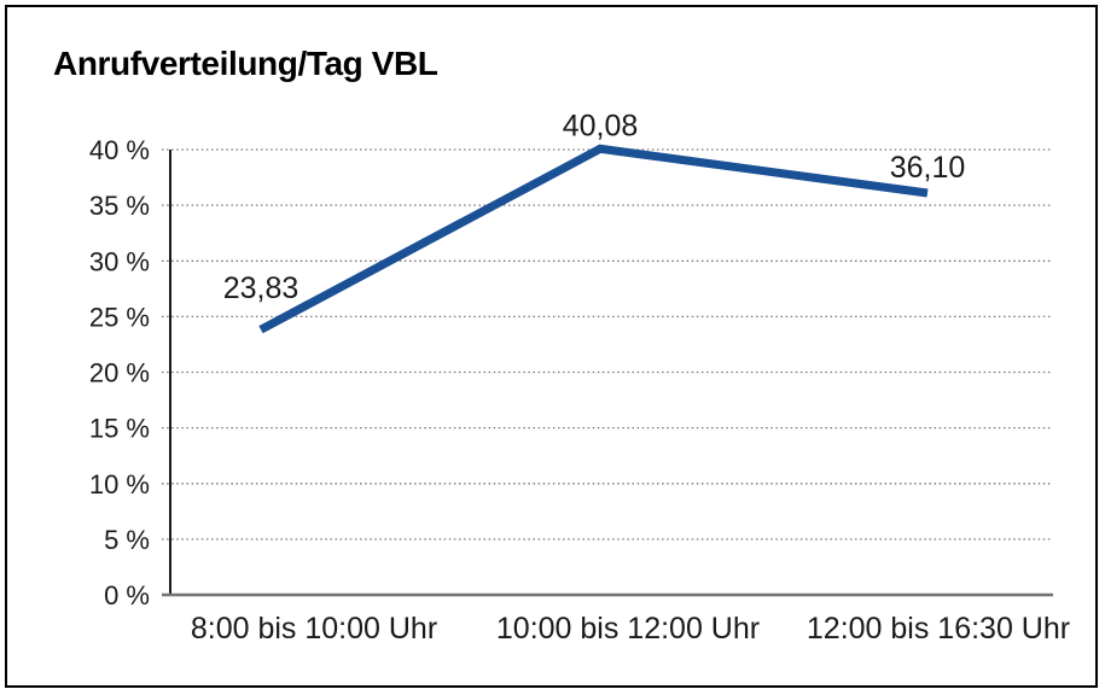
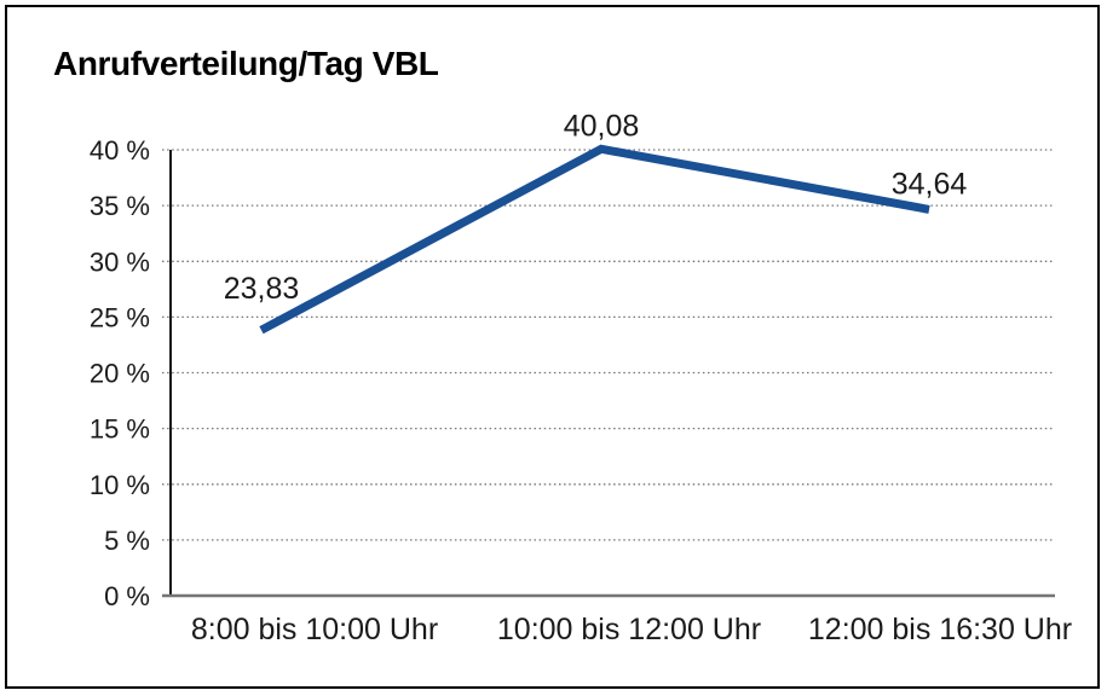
12:00 bis 16:30 Uhr: 36,10 -> 34,64
